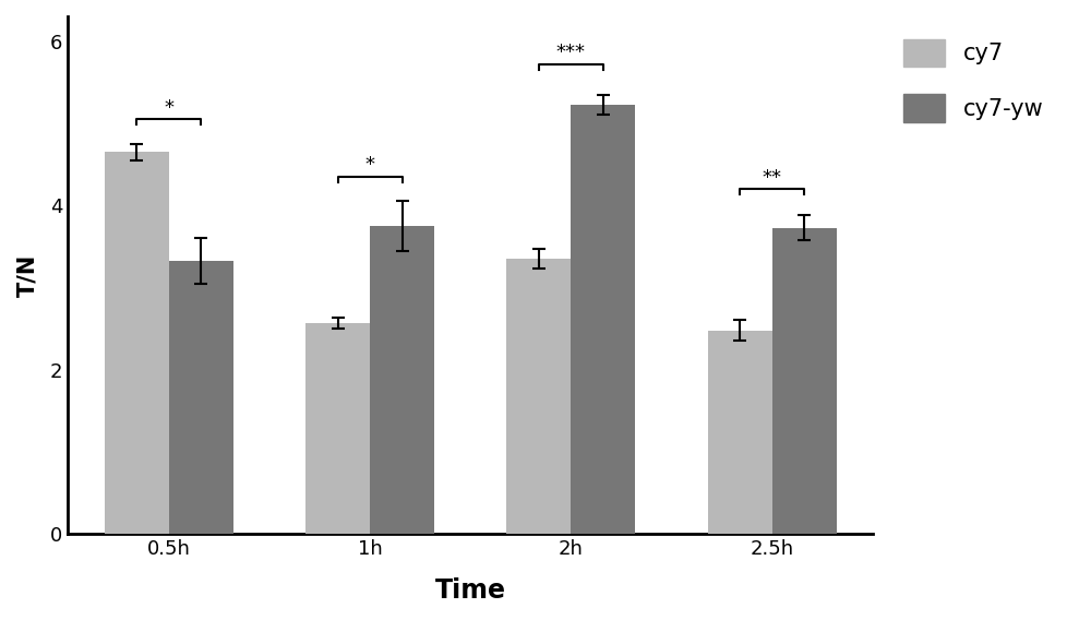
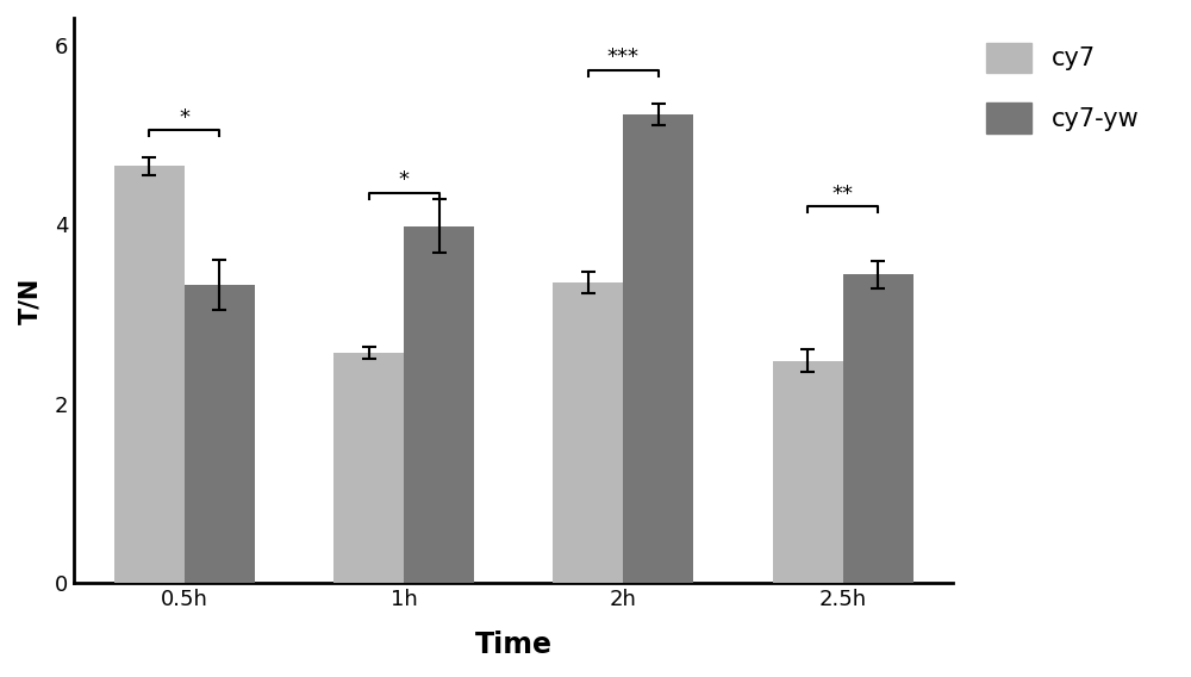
cy7-yw/1h: 3.75 -> 3.98
cy7-yw/2.5h: 3.73 -> 3.44
